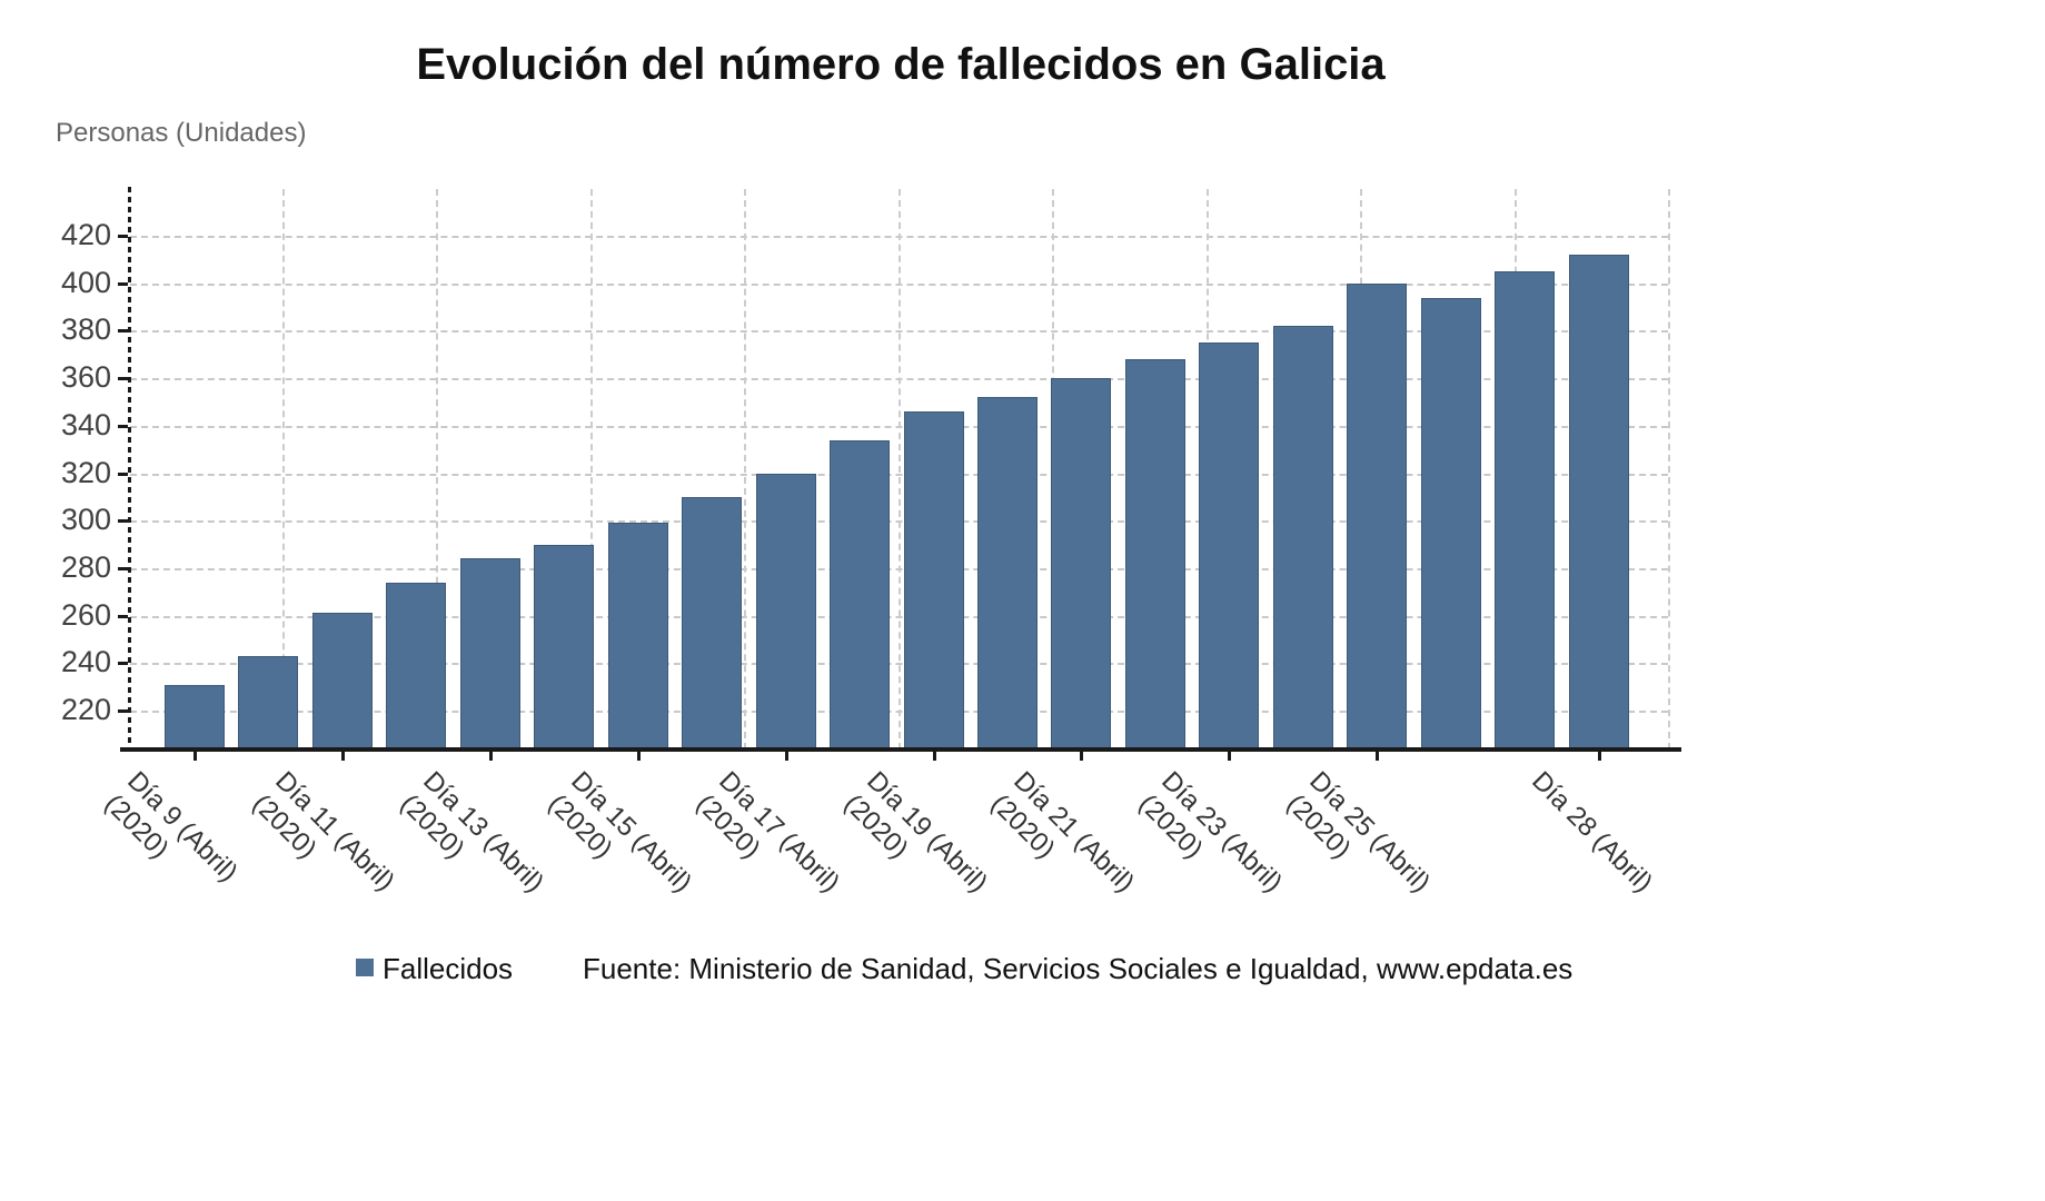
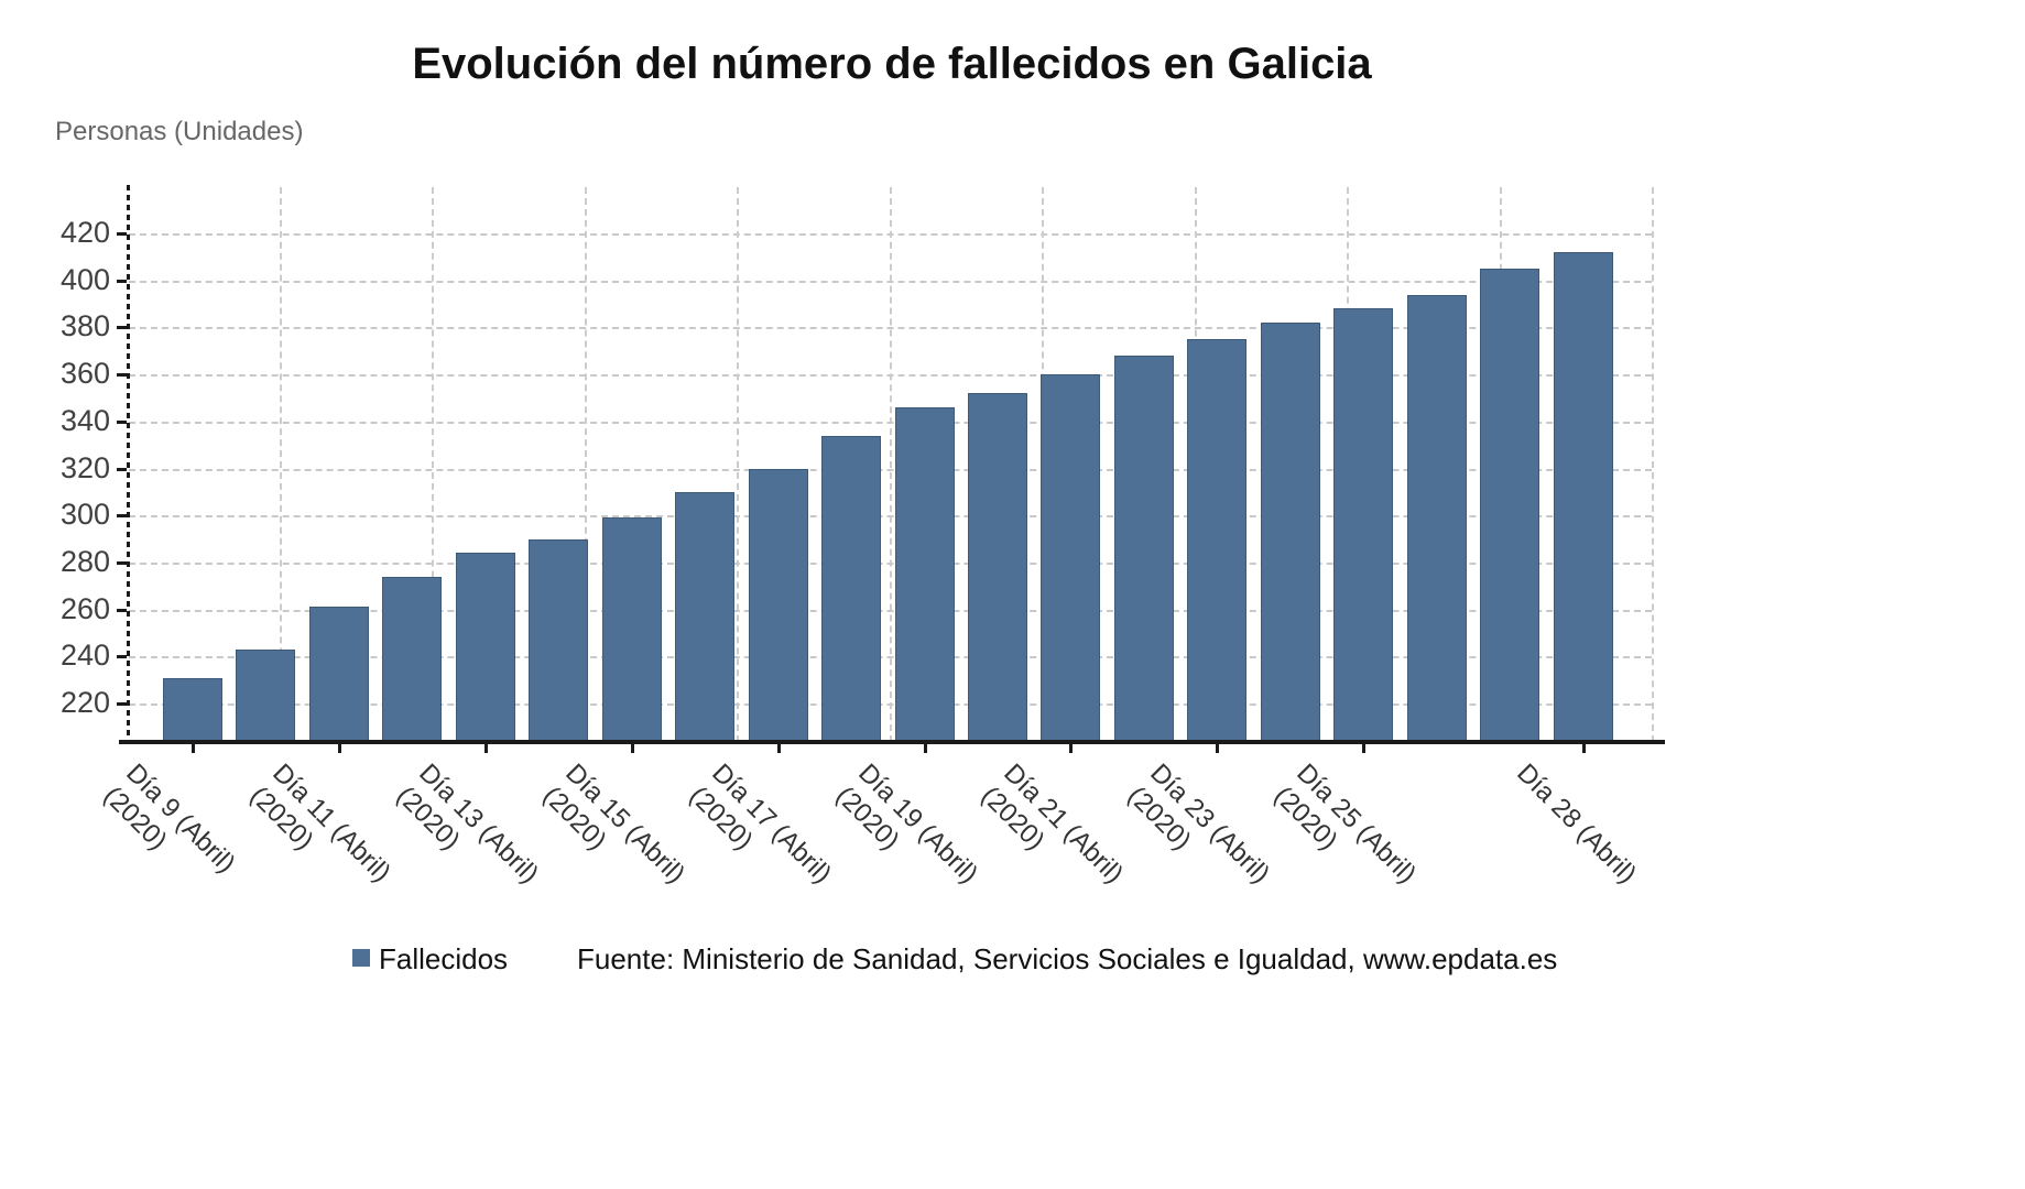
Día 25 (Abril) (2020): 400 -> 388
